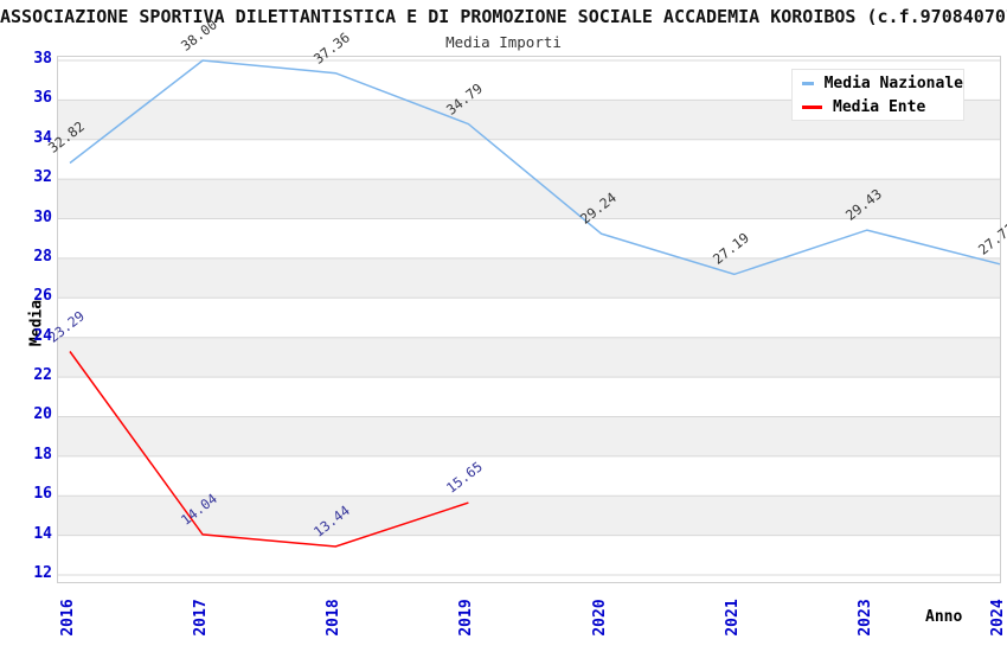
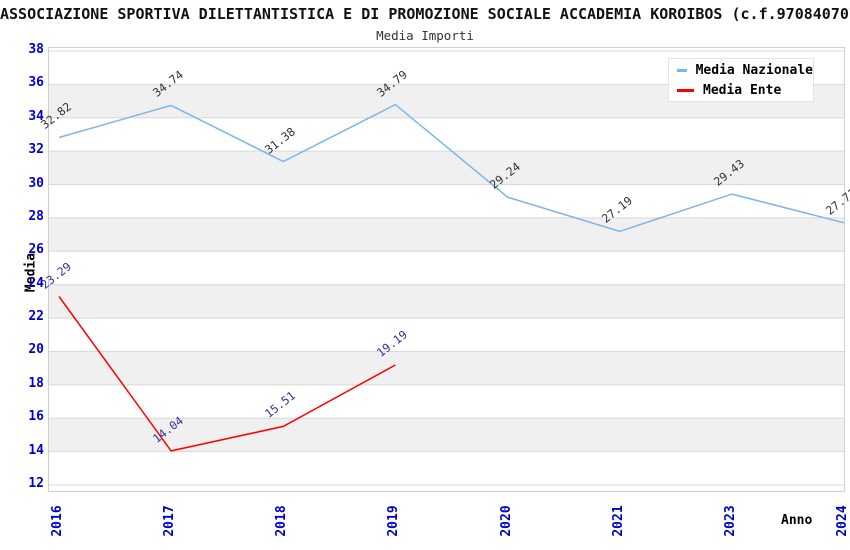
Media Nazionale/2017: 38.00 -> 34.74
Media Nazionale/2018: 37.36 -> 31.38
Media Ente/2018: 13.44 -> 15.51
Media Ente/2019: 15.65 -> 19.19
